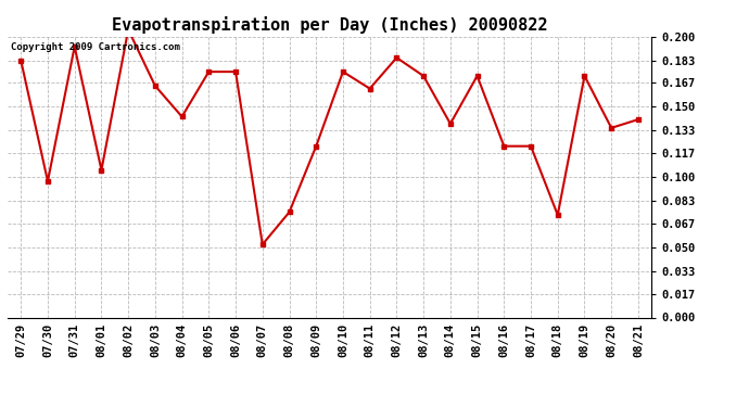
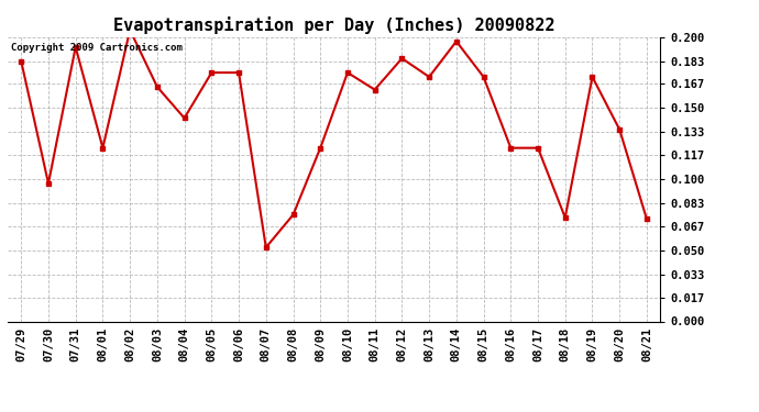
08/01: 0.105 -> 0.122
08/14: 0.138 -> 0.197
08/21: 0.141 -> 0.072
